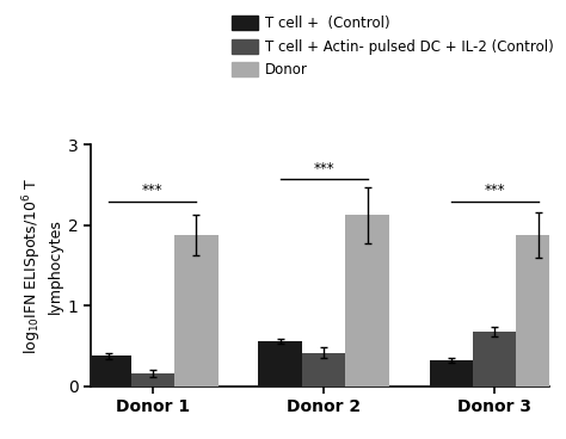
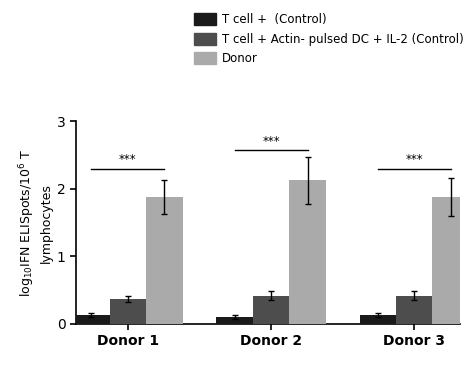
T cell + (Control)/Donor 1: 0.38 -> 0.13
T cell + Actin- pulsed DC + IL-2 (Control)/Donor 1: 0.16 -> 0.37
T cell + (Control)/Donor 2: 0.56 -> 0.10
T cell + (Control)/Donor 3: 0.32 -> 0.13
T cell + Actin- pulsed DC + IL-2 (Control)/Donor 3: 0.68 -> 0.42
